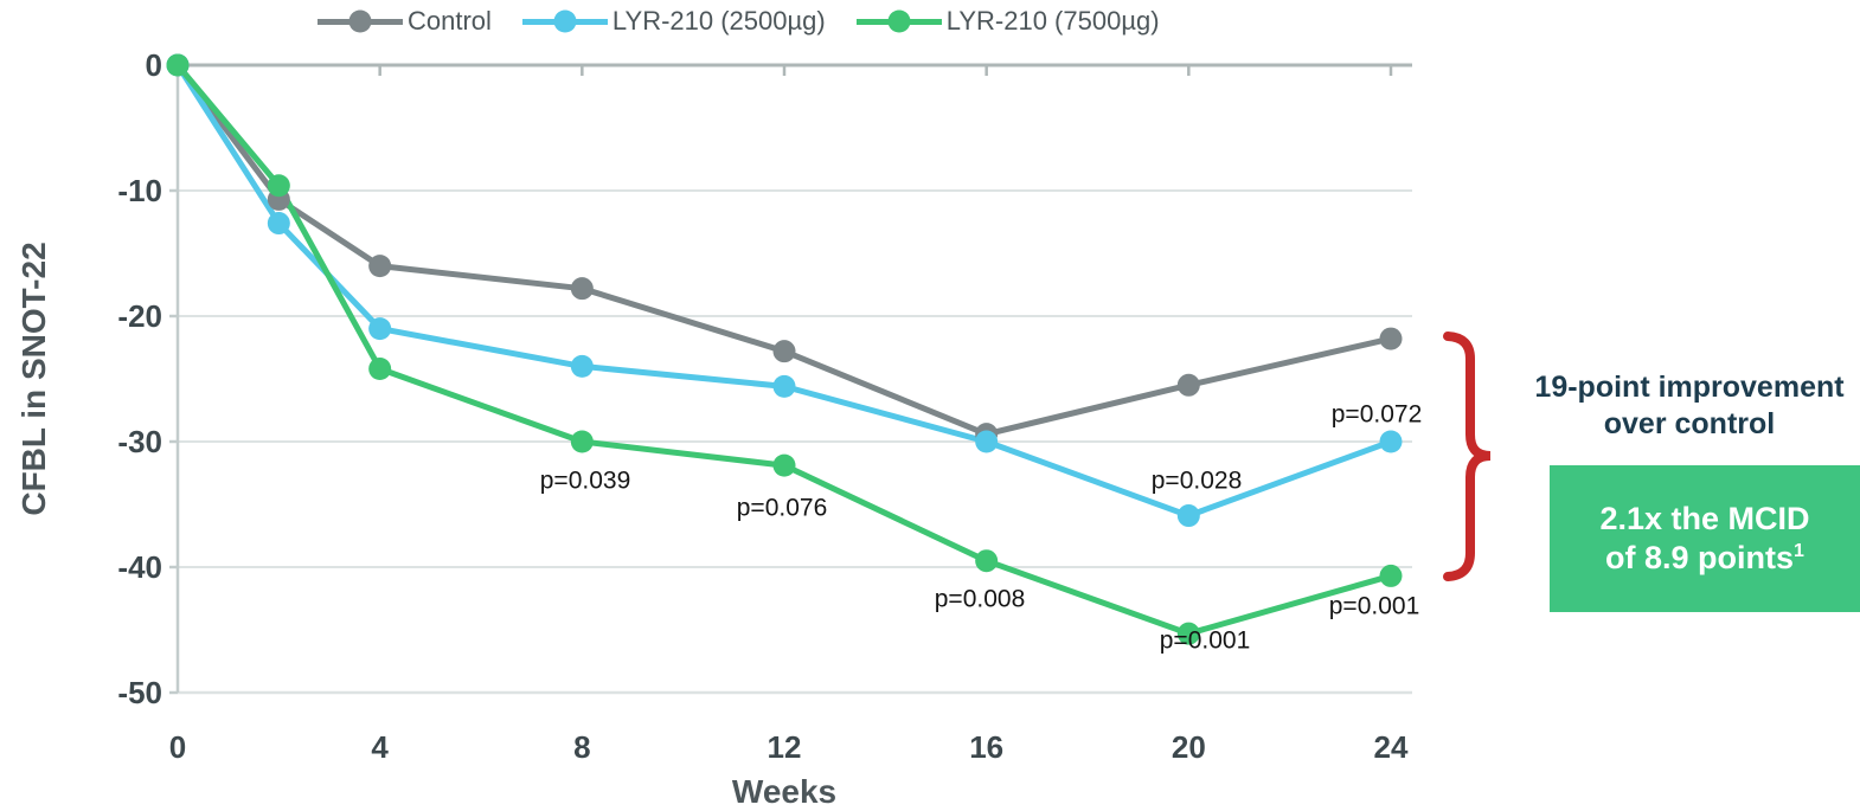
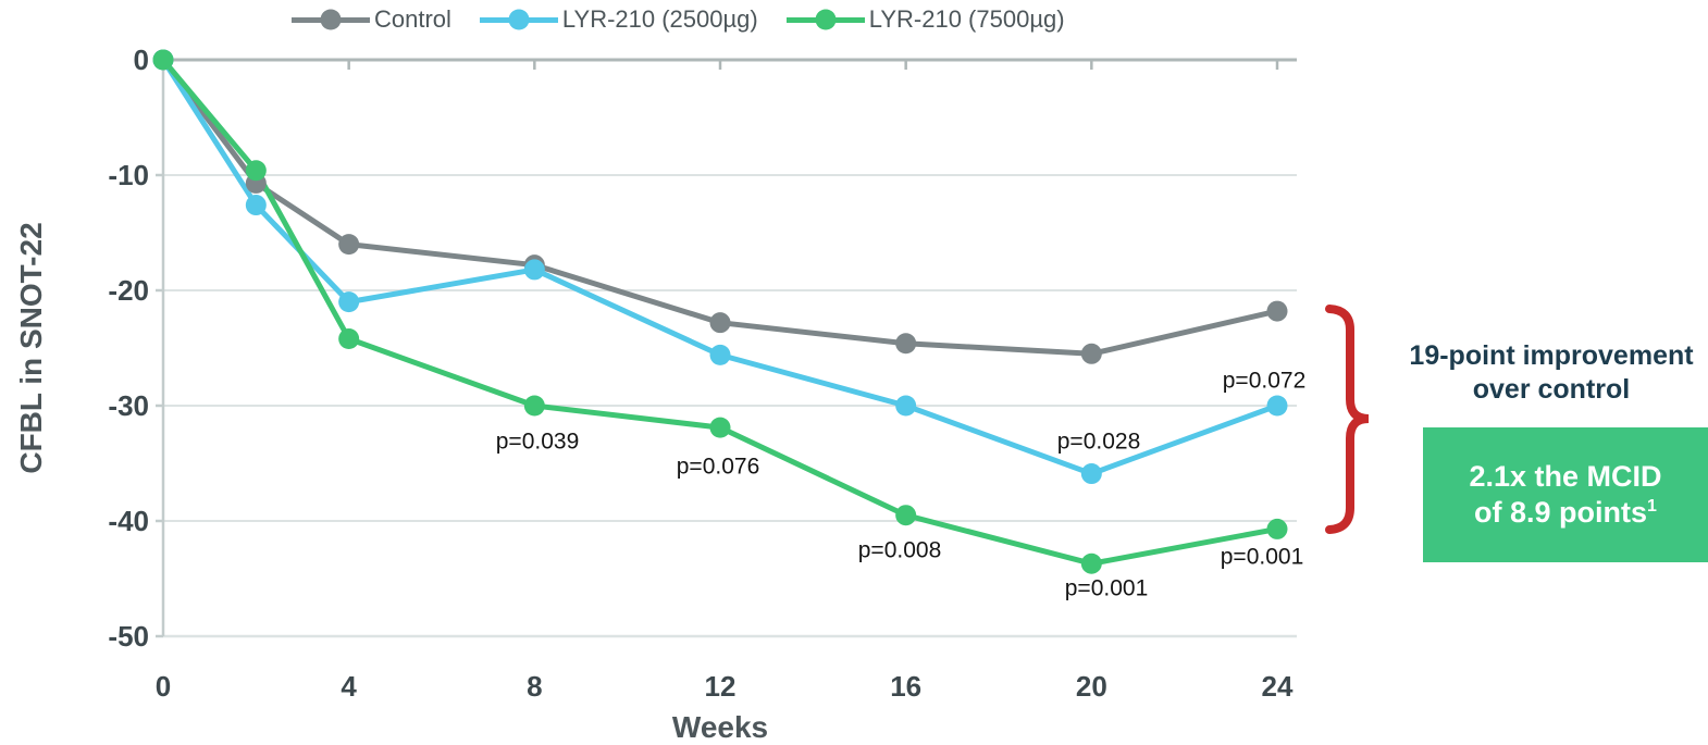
LYR-210 (2500µg)/8: -24.0 -> -18.2
Control/16: -29.4 -> -24.6
LYR-210 (7500µg)/20: -45.3 -> -43.7
